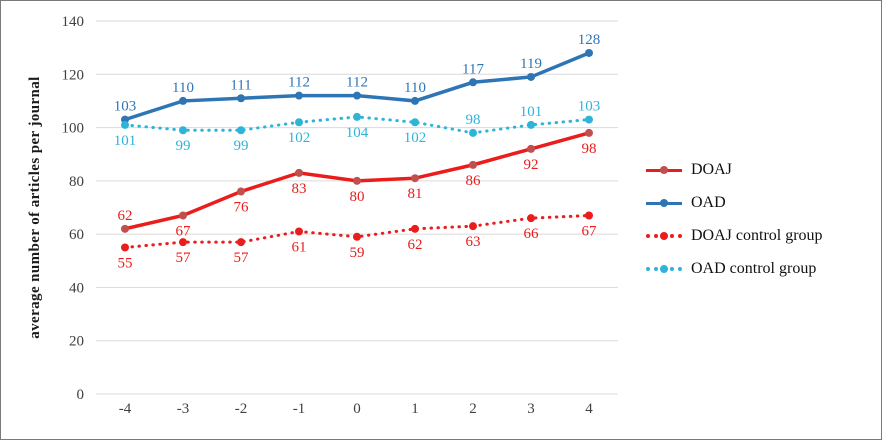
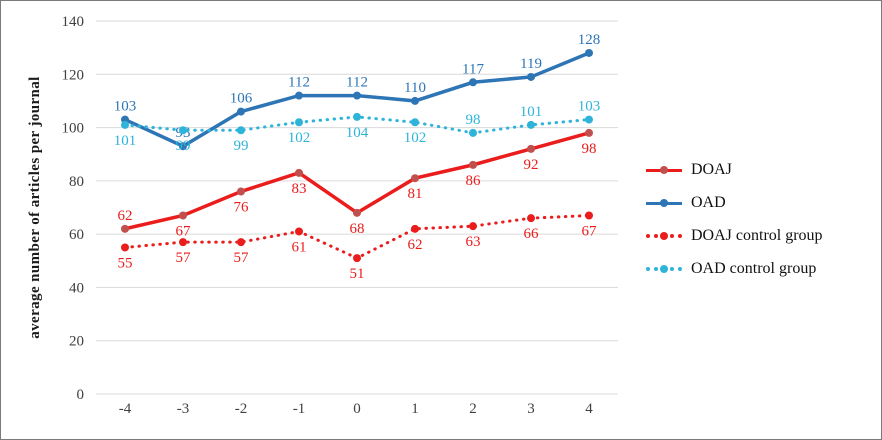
OAD/-3: 110 -> 93
OAD/-2: 111 -> 106
DOAJ/0: 80 -> 68
DOAJ control group/0: 59 -> 51
